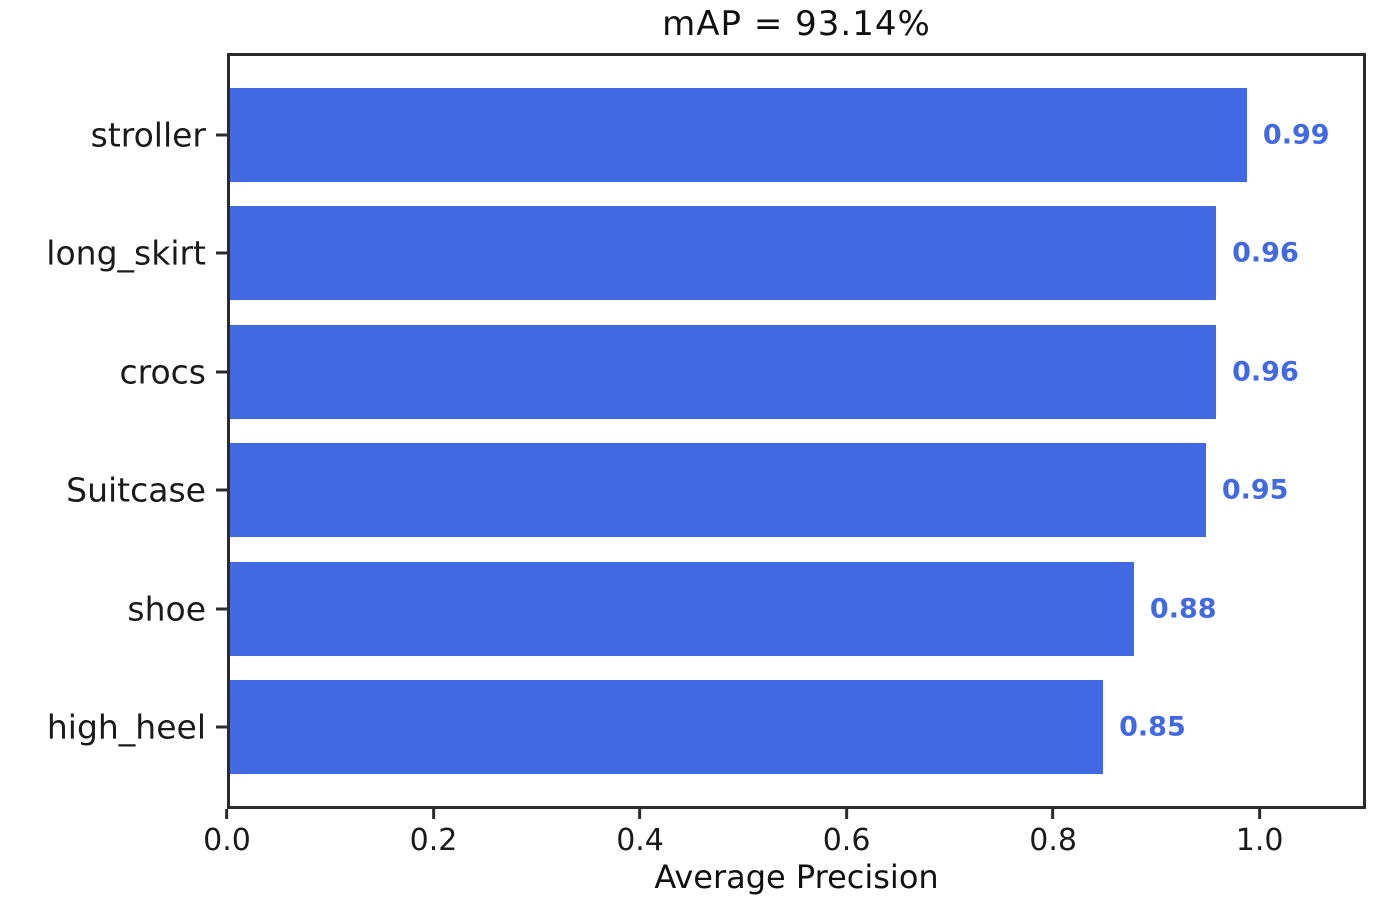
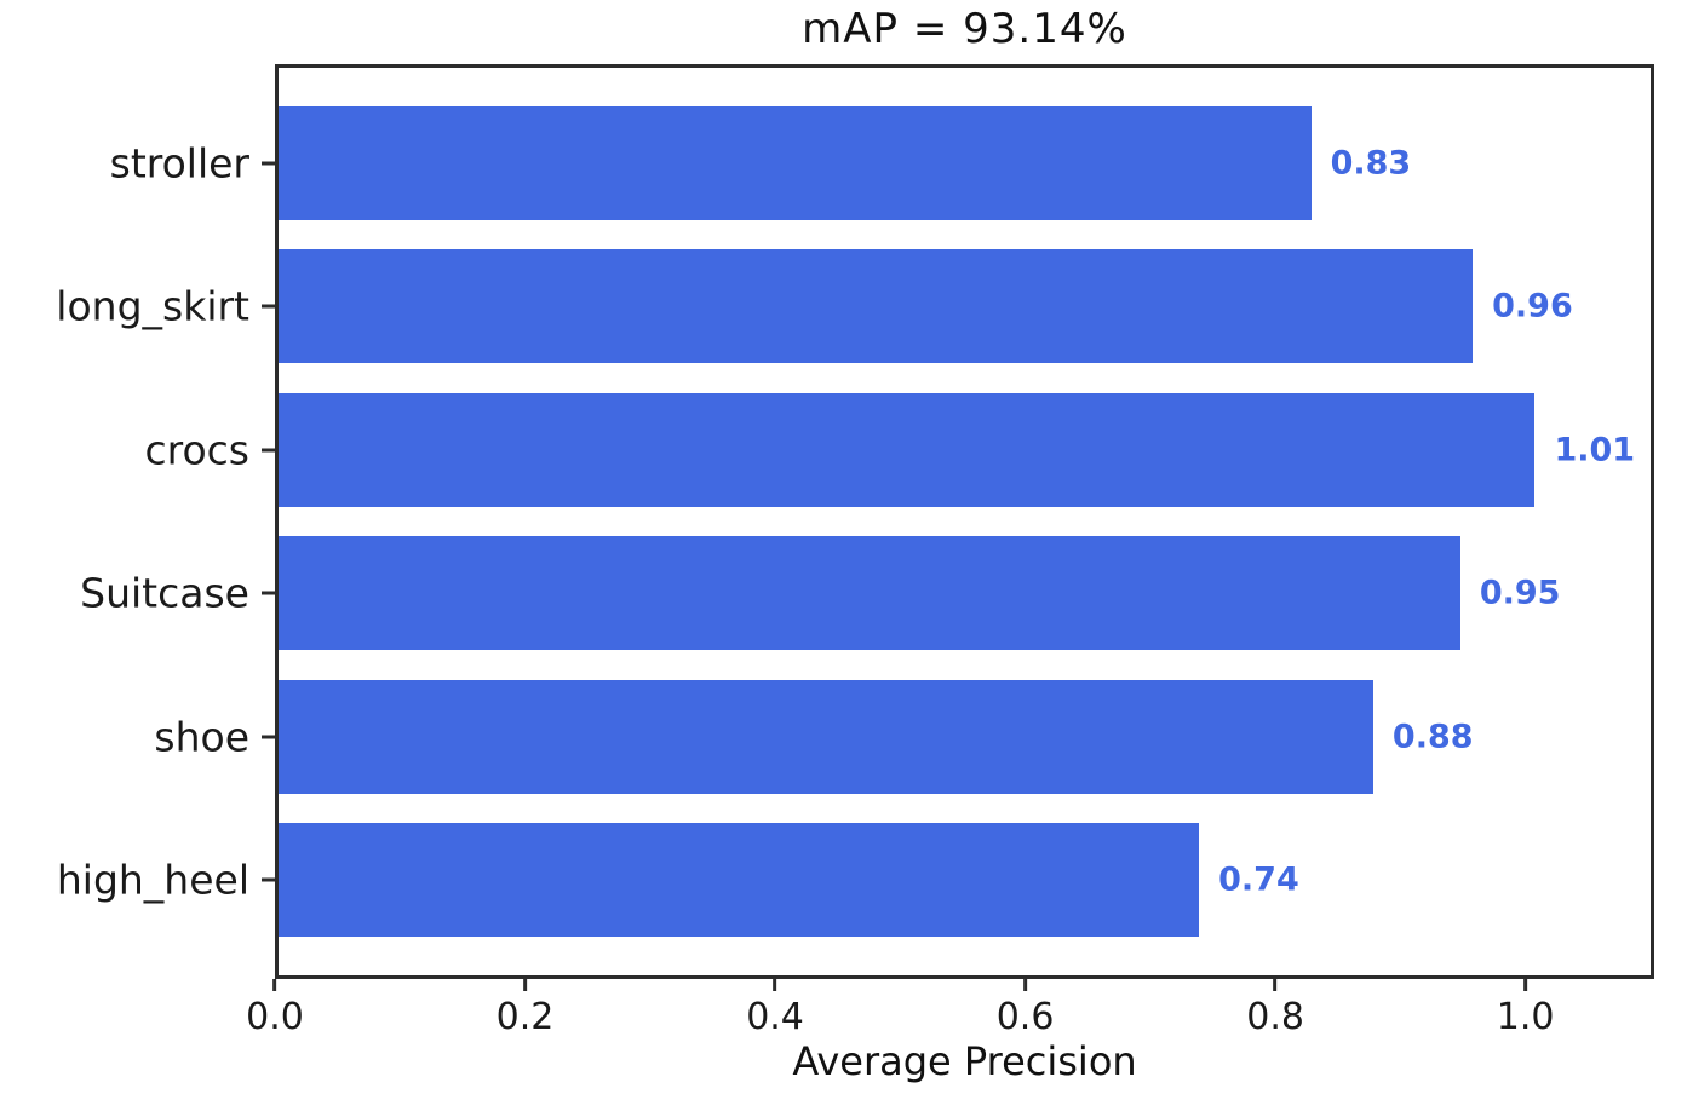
stroller: 0.99 -> 0.83
crocs: 0.96 -> 1.01
high_heel: 0.85 -> 0.74
